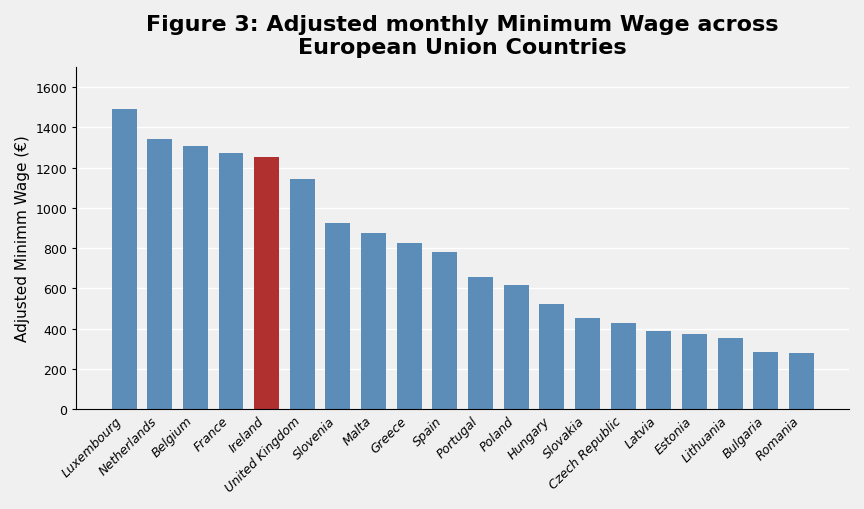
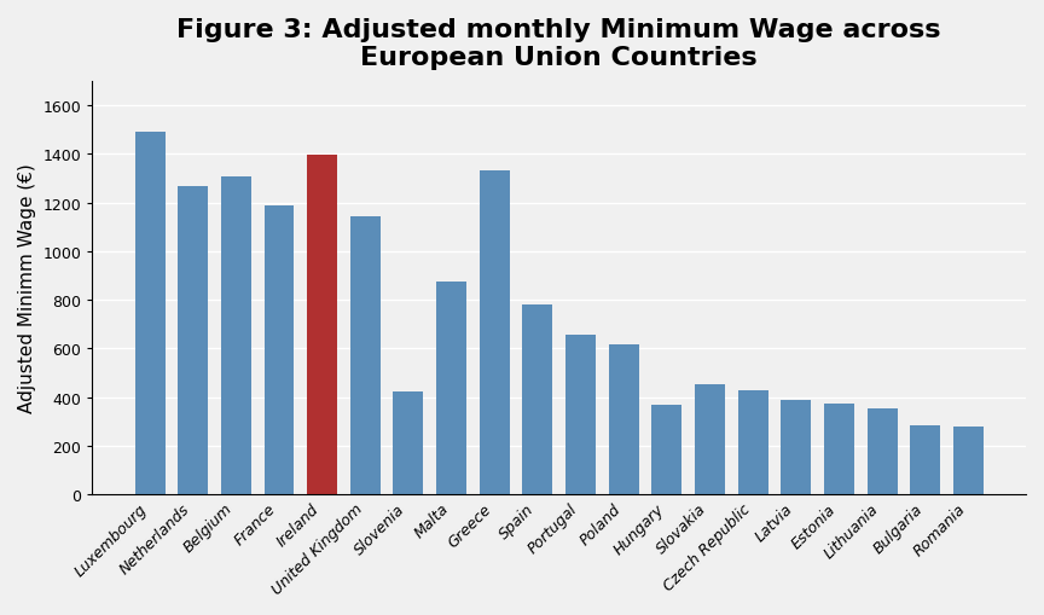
Netherlands: 1345 -> 1270
France: 1275 -> 1190
Ireland: 1255 -> 1395
Slovenia: 925 -> 425
Greece: 825 -> 1335
Hungary: 525 -> 370
